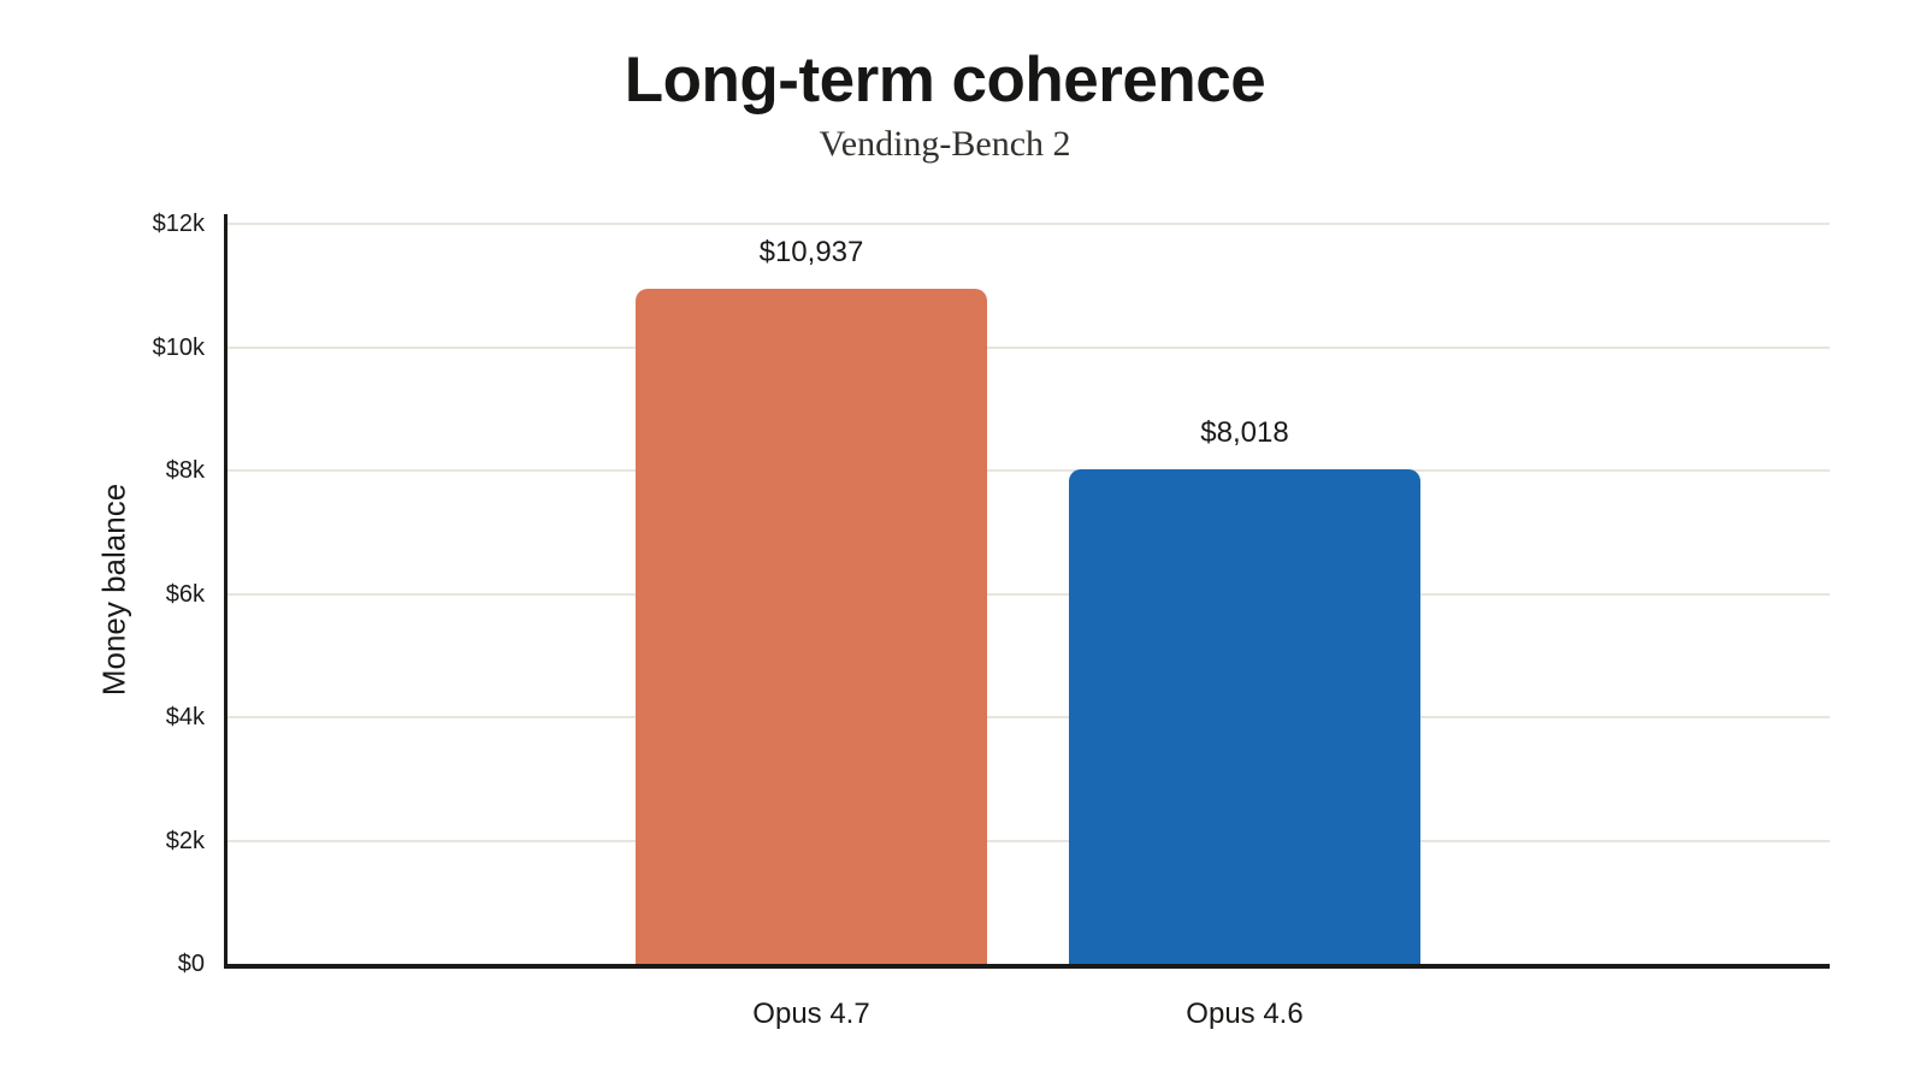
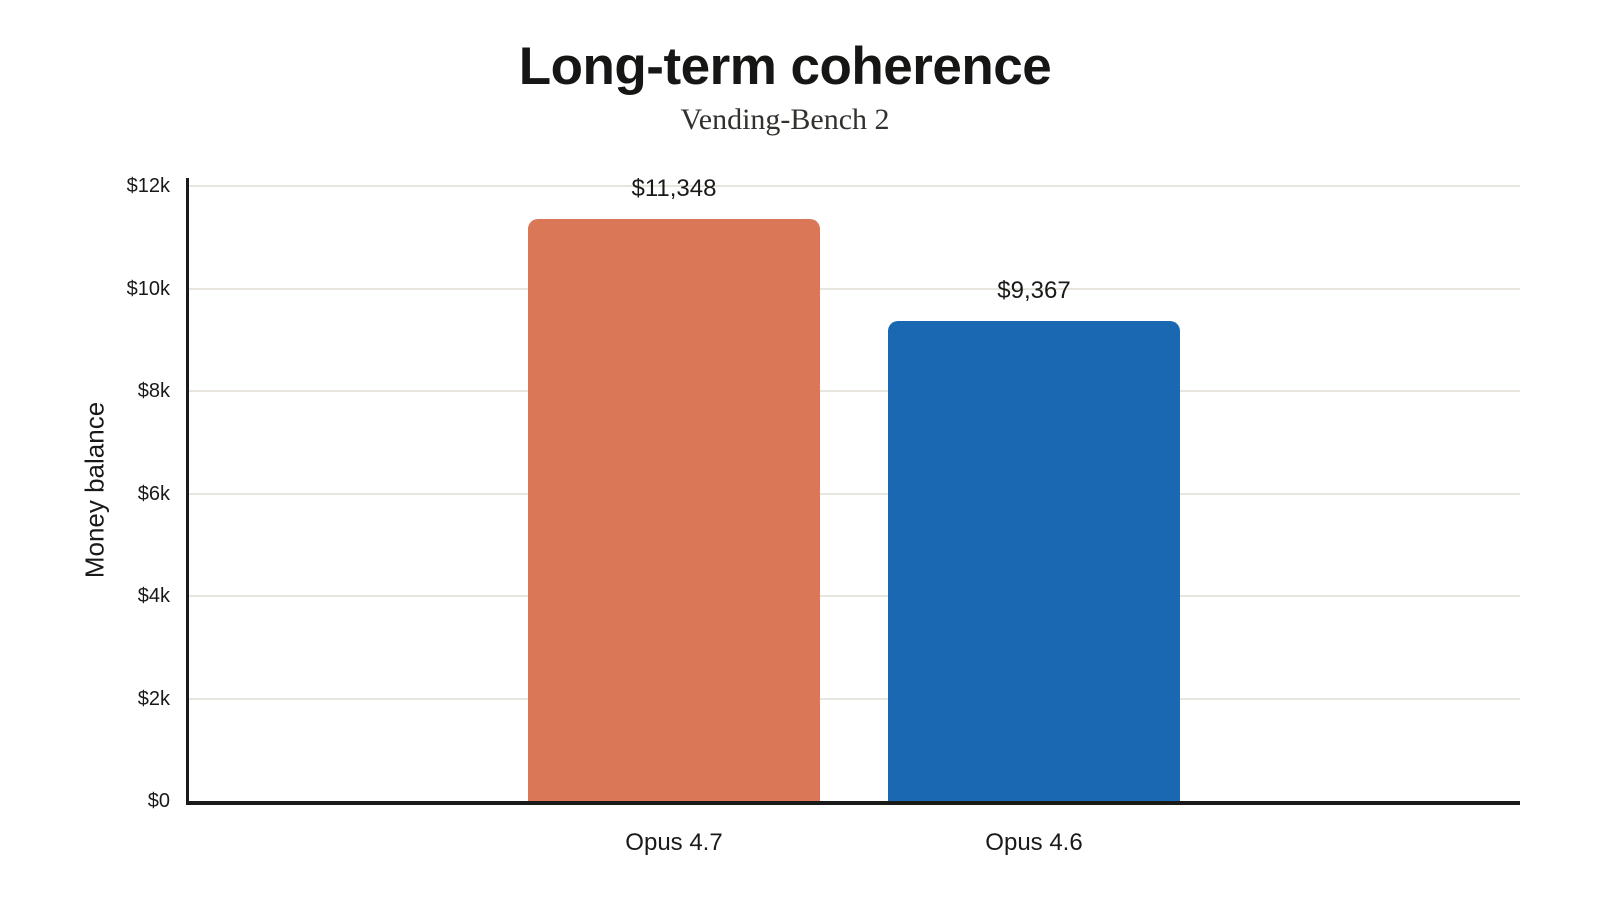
Opus 4.7: $10,937 -> $11,348
Opus 4.6: $8,018 -> $9,367
